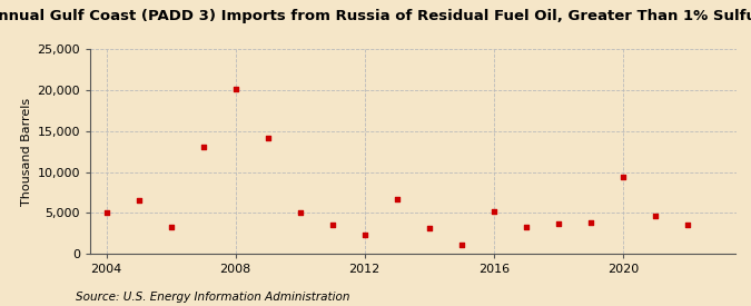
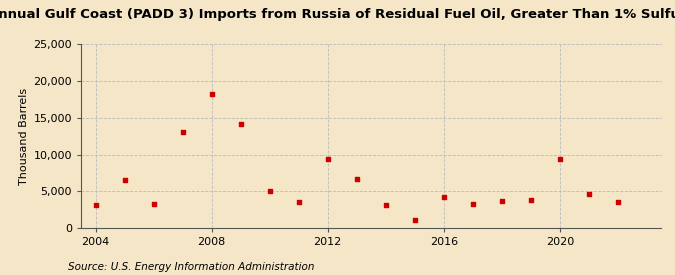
2004: 5,000 -> 3,200
2008: 20,000 -> 18,200
2012: 2,300 -> 9,400
2016: 5,200 -> 4,200
